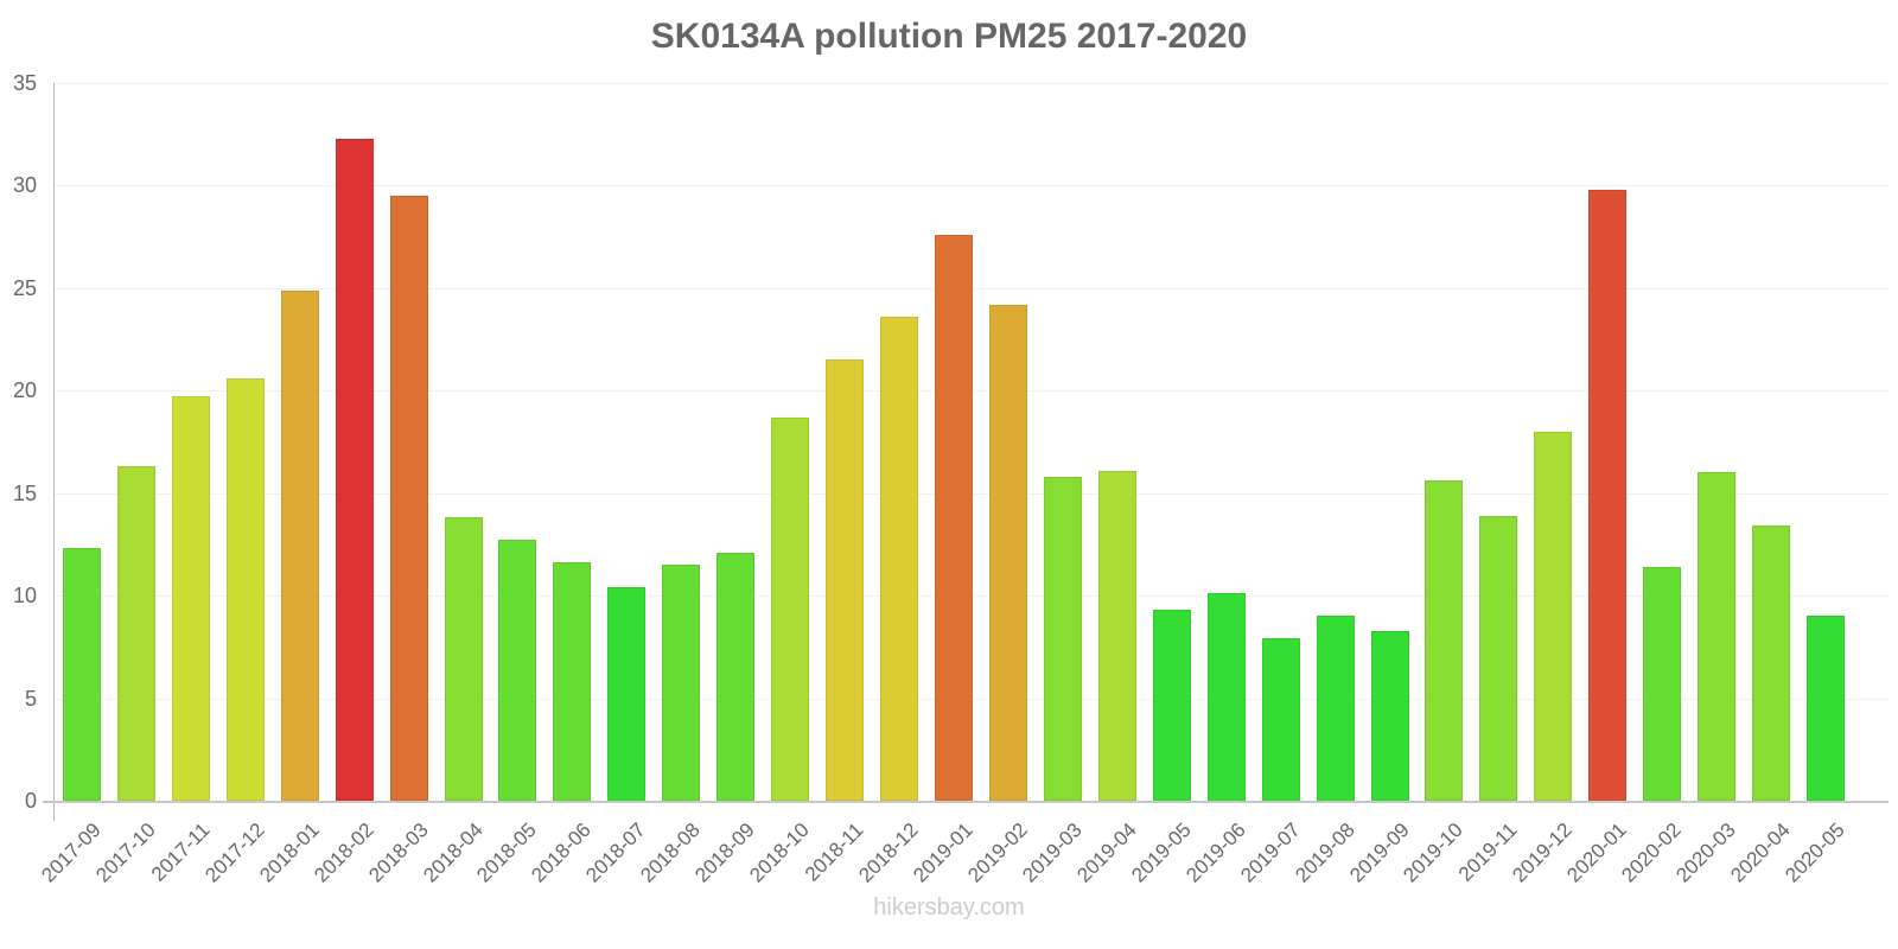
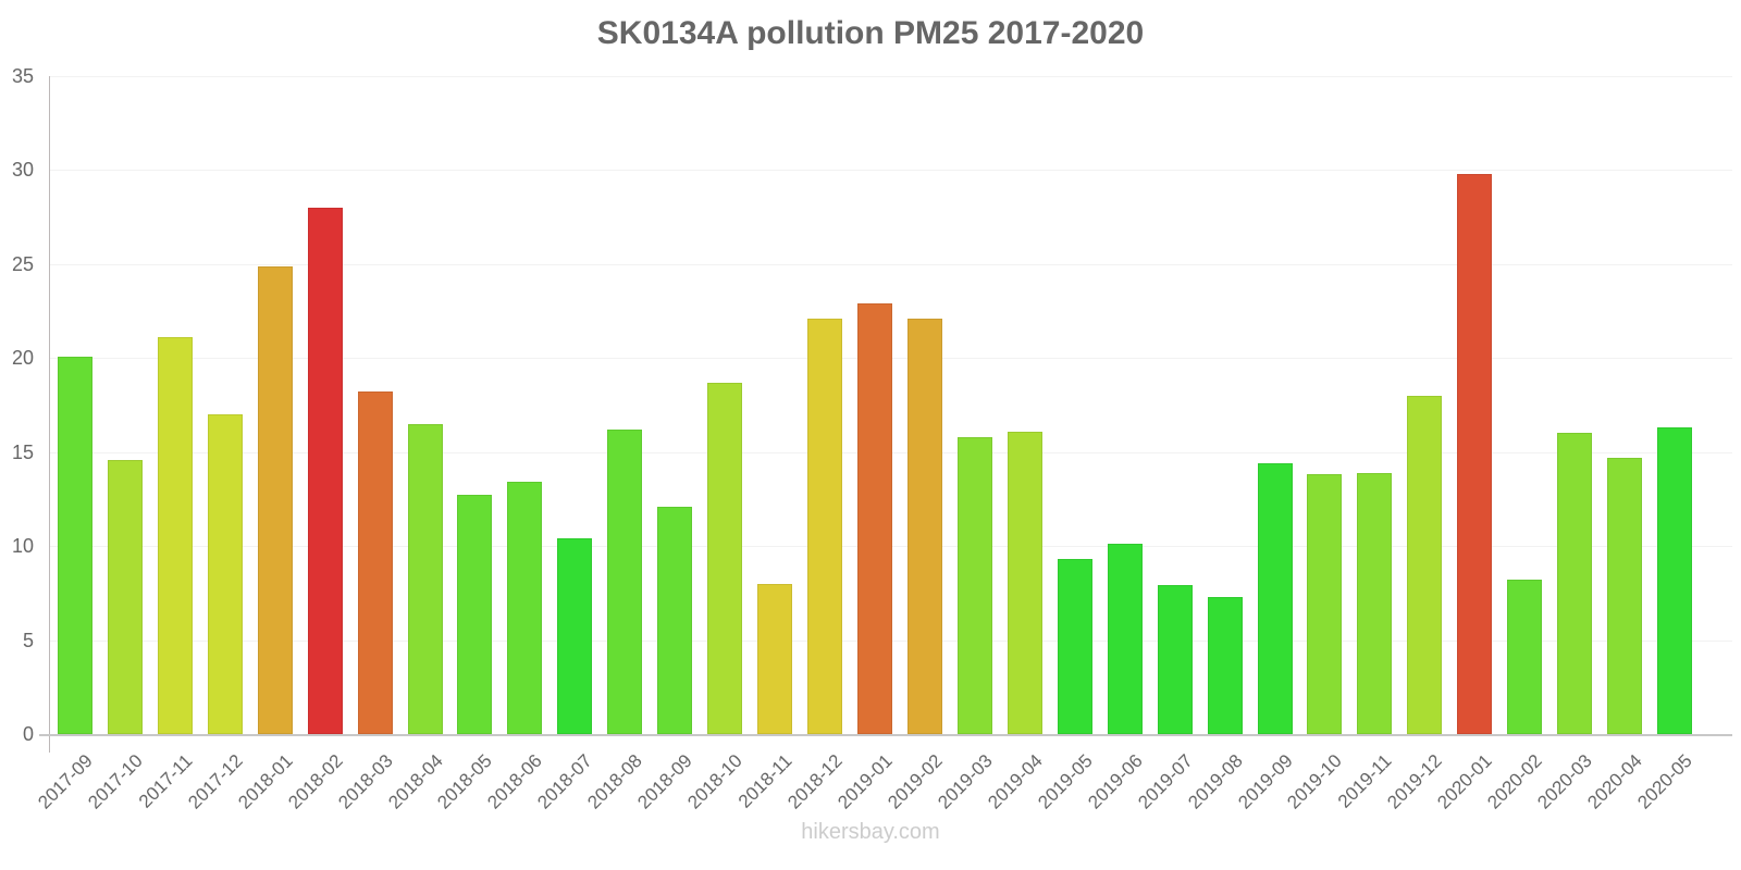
2017-09: 12.3 -> 20.1
2017-10: 16.3 -> 14.6
2017-11: 19.7 -> 21.1
2017-12: 20.6 -> 17.0
2018-02: 32.3 -> 28.0
2018-03: 29.5 -> 18.2
2018-04: 13.8 -> 16.5
2018-06: 11.6 -> 13.4
2018-08: 11.5 -> 16.2
2018-11: 21.5 -> 8.0
2018-12: 23.6 -> 22.1
2019-01: 27.6 -> 22.9
2019-02: 24.2 -> 22.1
2019-08: 9.0 -> 7.3
2019-09: 8.3 -> 14.4
2019-10: 15.6 -> 13.8
2020-02: 11.4 -> 8.2
2020-04: 13.4 -> 14.7
2020-05: 9.0 -> 16.3
